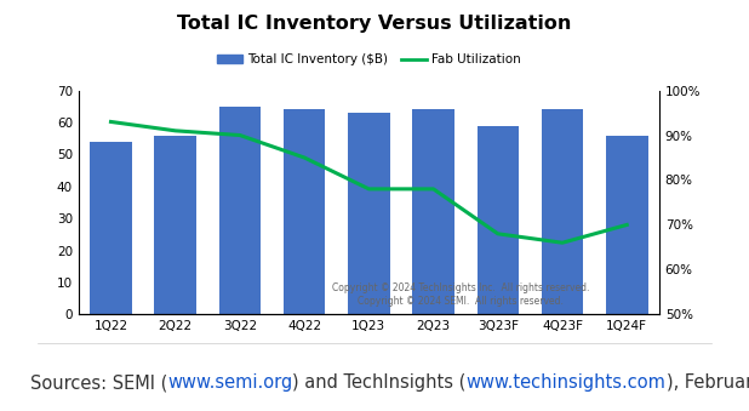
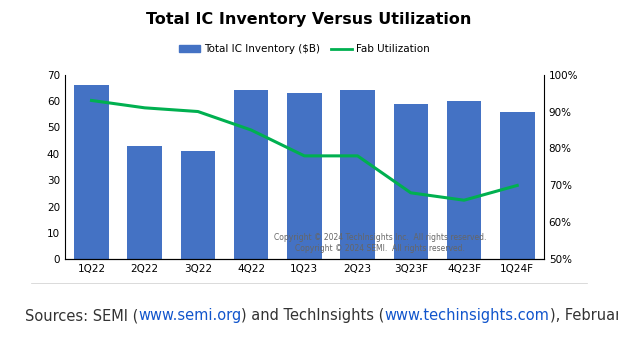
Total IC Inventory ($B)/1Q22: 54 -> 66
Total IC Inventory ($B)/2Q22: 56 -> 43
Total IC Inventory ($B)/3Q22: 65 -> 41
Total IC Inventory ($B)/4Q23F: 64 -> 60
